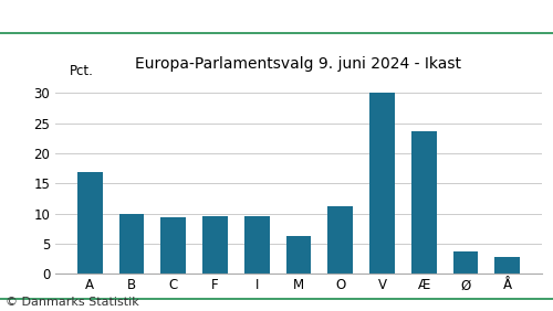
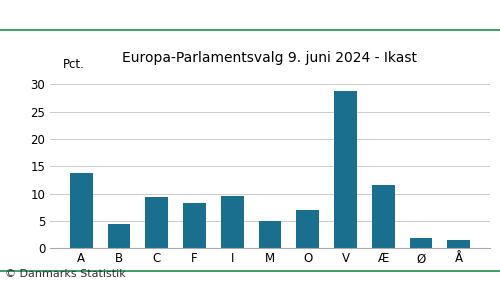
A: 16.8 -> 13.7
B: 10.0 -> 4.5
F: 9.6 -> 8.3
M: 6.2 -> 5.0
O: 11.2 -> 7.0
V: 30.0 -> 28.8
Æ: 23.6 -> 11.5
Ø: 3.6 -> 1.8
Å: 2.8 -> 1.5
